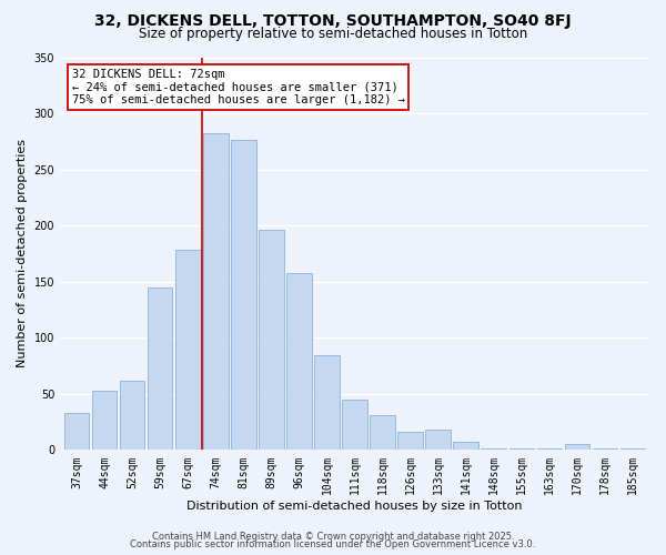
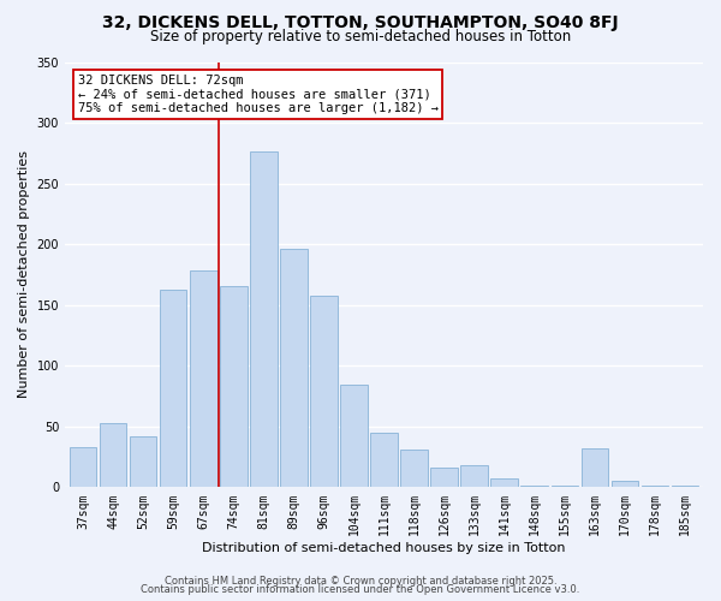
52sqm: 62 -> 42
59sqm: 145 -> 163
74sqm: 282 -> 166
163sqm: 1 -> 32
